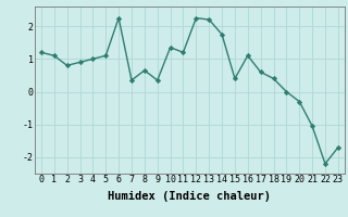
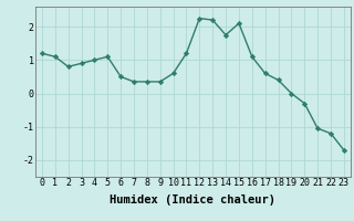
6: 2.25 -> 0.50
8: 0.65 -> 0.35
10: 1.35 -> 0.60
15: 0.40 -> 2.10
22: -2.20 -> -1.20
